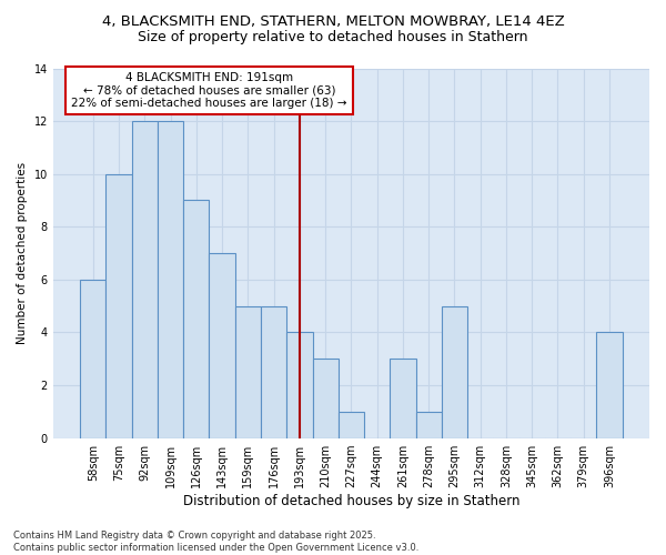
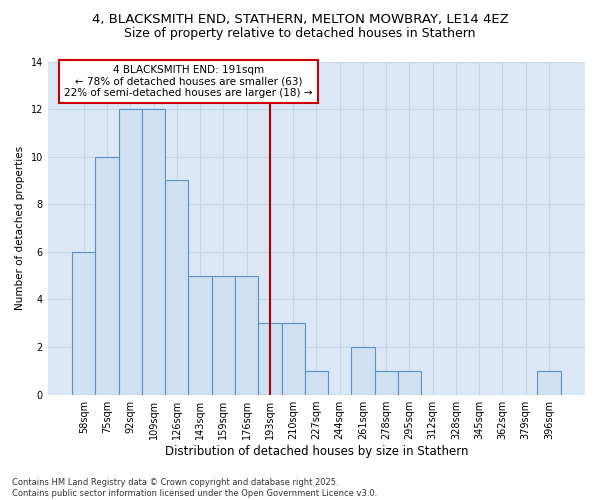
143sqm: 7 -> 5
193sqm: 4 -> 3
261sqm: 3 -> 2
295sqm: 5 -> 1
396sqm: 4 -> 1
